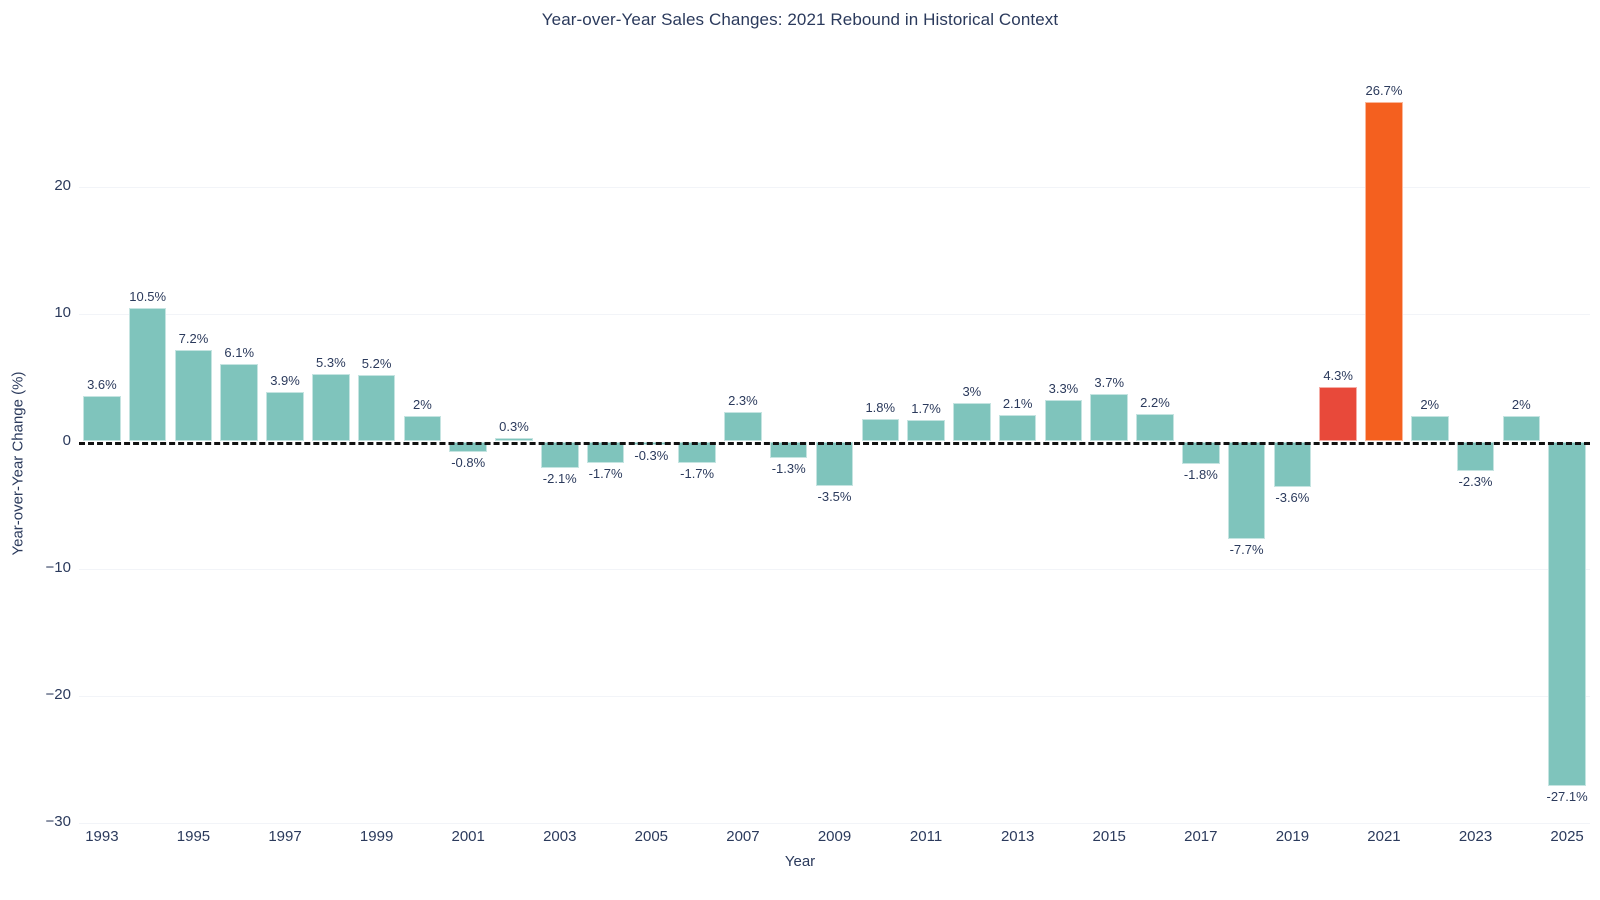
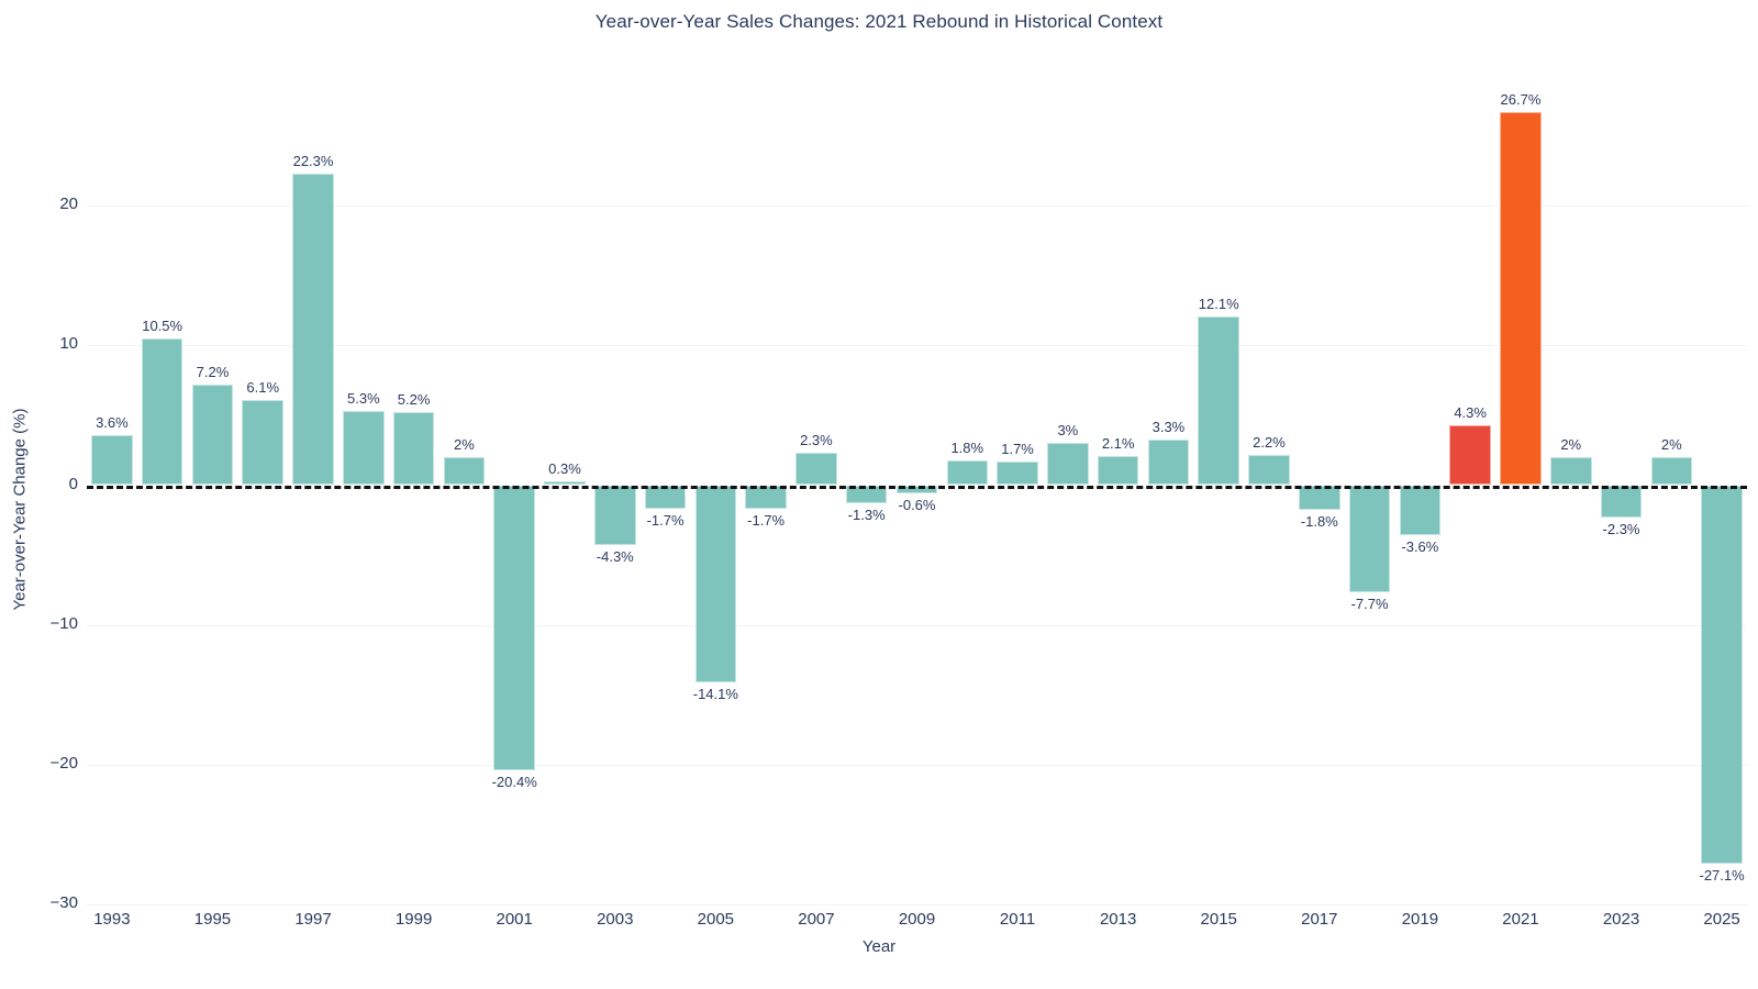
1997: 3.9% -> 22.3%
2001: -0.8% -> -20.4%
2003: -2.1% -> -4.3%
2005: -0.3% -> -14.1%
2009: -3.5% -> -0.6%
2015: 3.7% -> 12.1%
